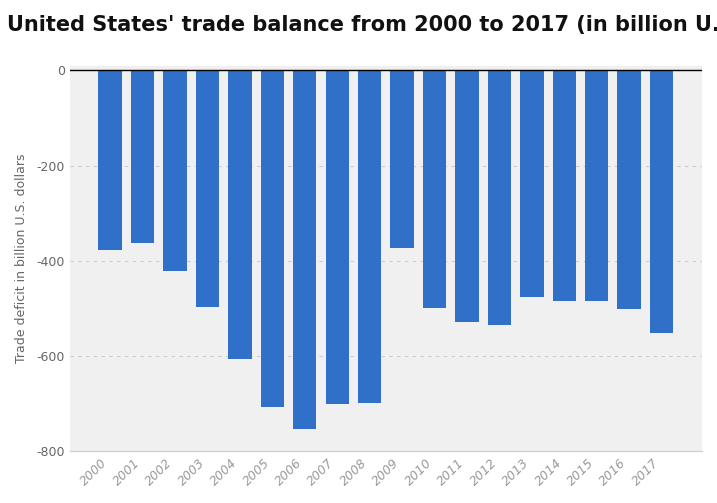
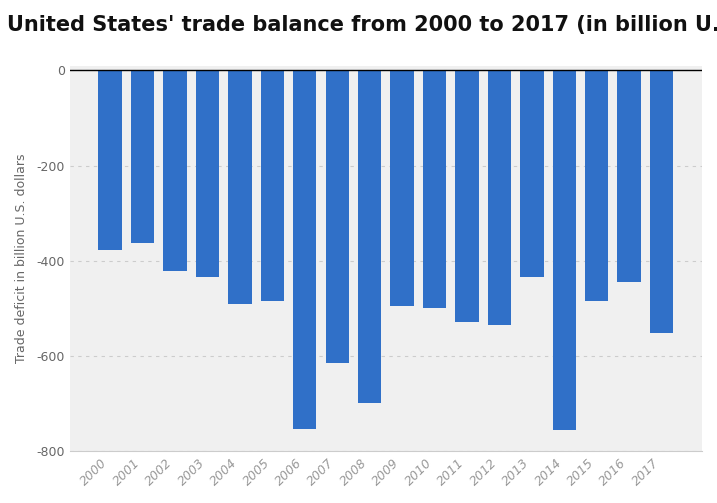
2003: -496 -> -435
2004: -607 -> -490
2005: -708 -> -485
2007: -700 -> -615
2009: -374 -> -495
2013: -476 -> -435
2014: -484 -> -755
2016: -502 -> -445
